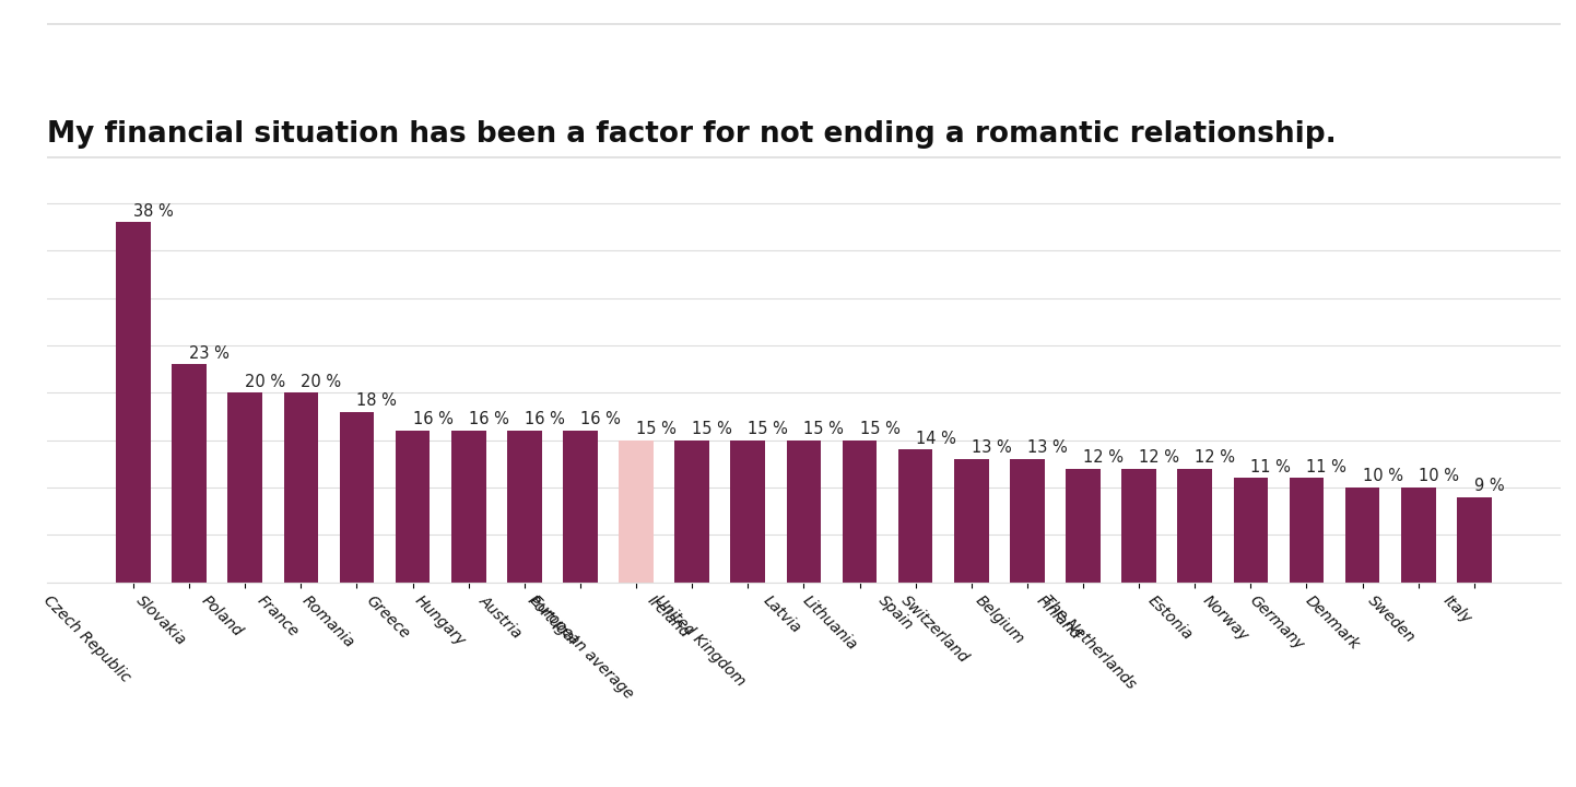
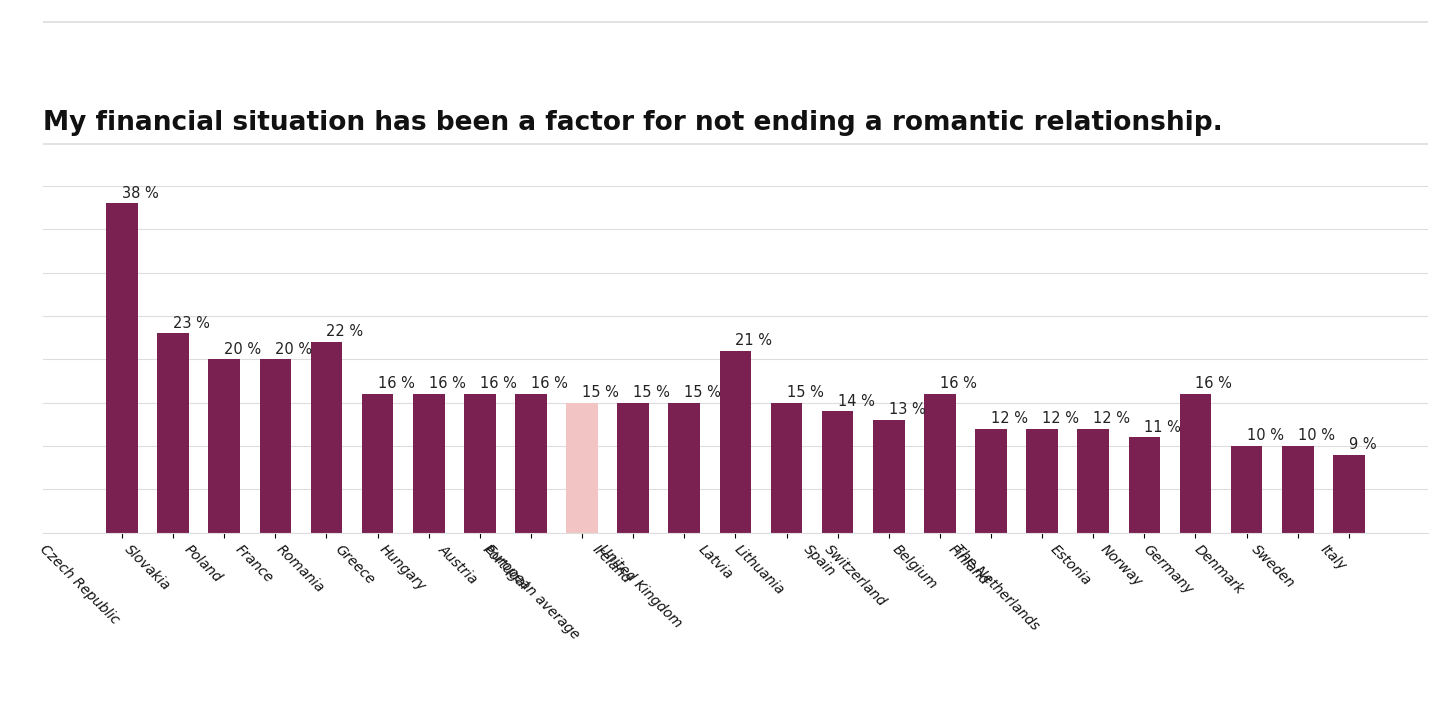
Romania: 18 -> 22
Latvia: 15 -> 21
Belgium: 13 -> 16
Germany: 11 -> 16
